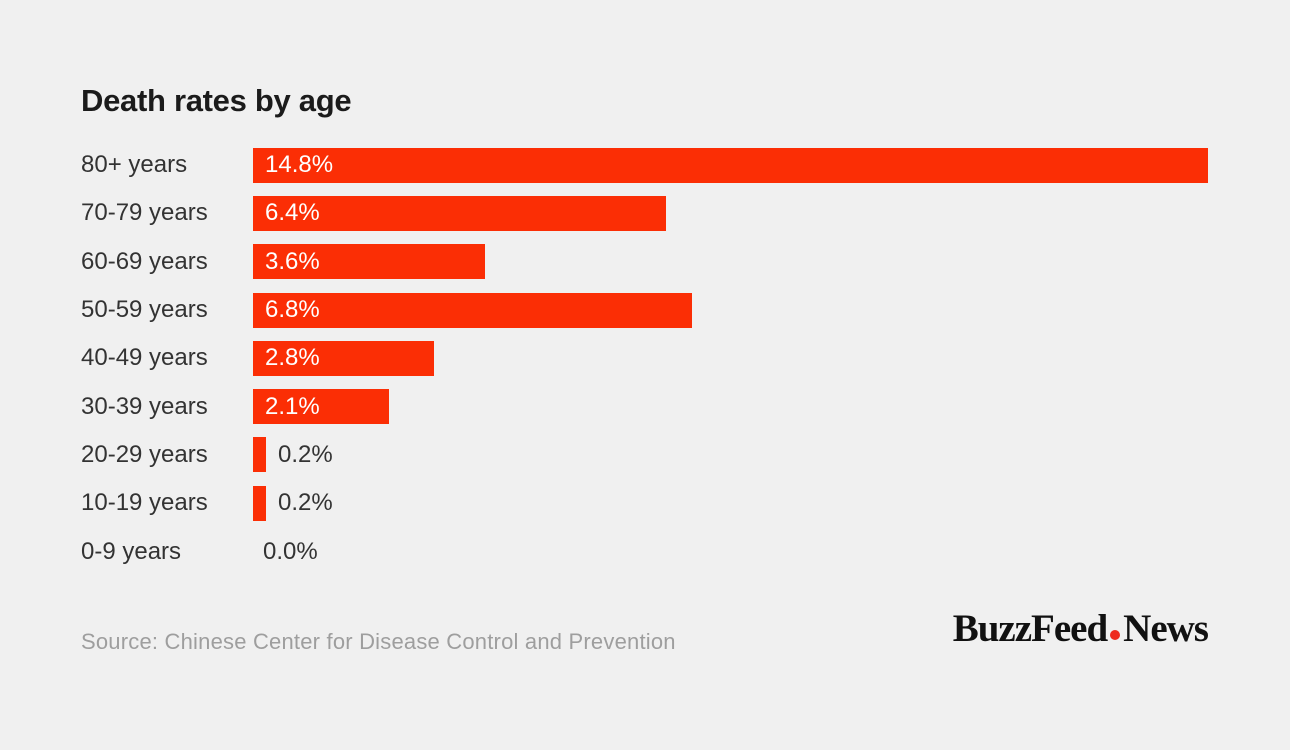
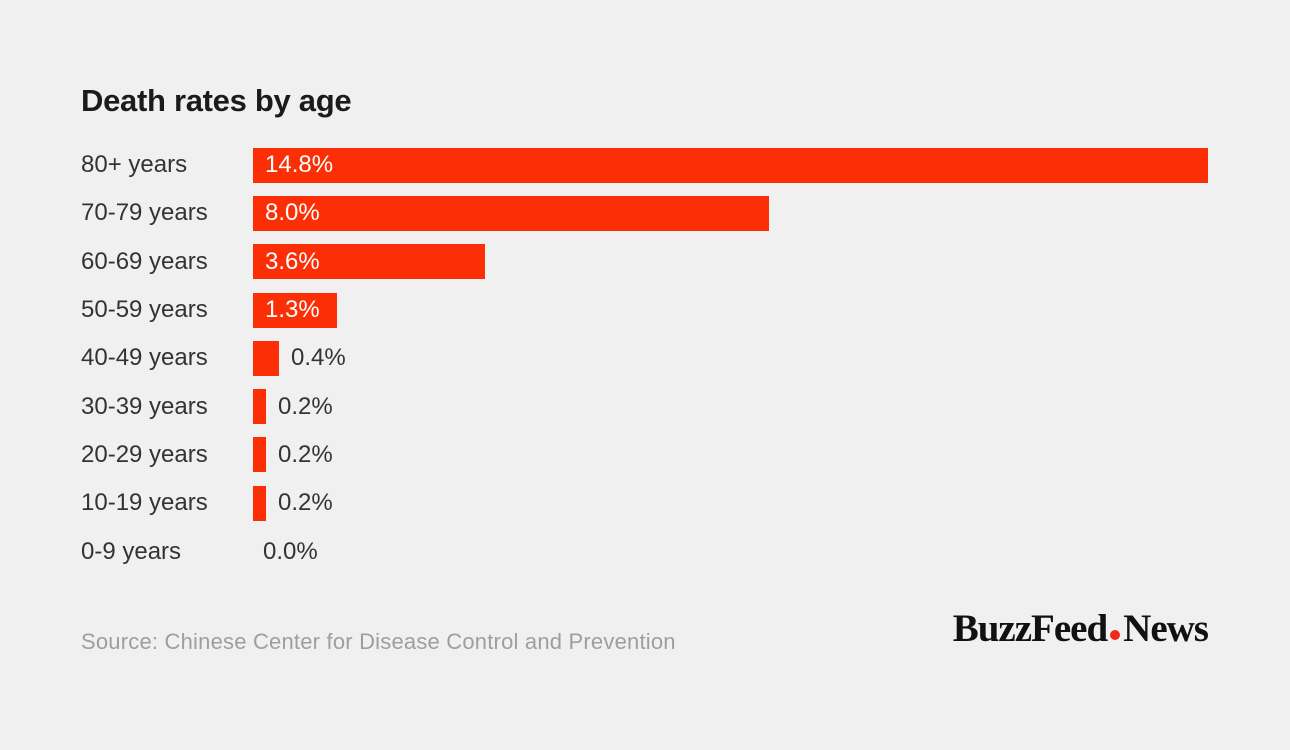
70-79 years: 6.4% -> 8.0%
50-59 years: 6.8% -> 1.3%
40-49 years: 2.8% -> 0.4%
30-39 years: 2.1% -> 0.2%
